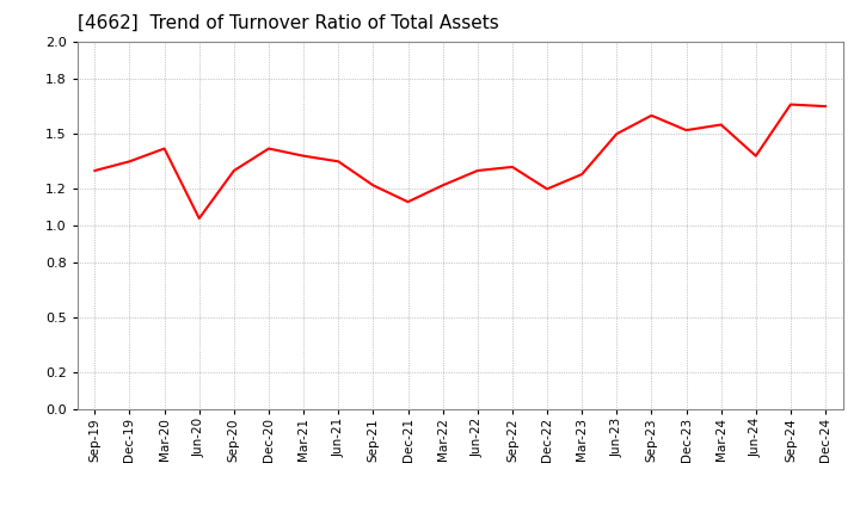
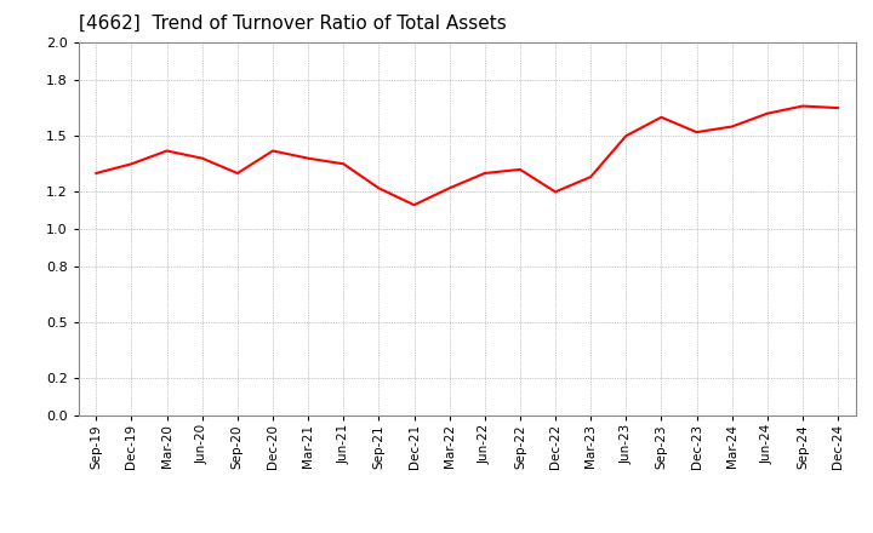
Jun-20: 1.04 -> 1.38
Jun-24: 1.38 -> 1.62
